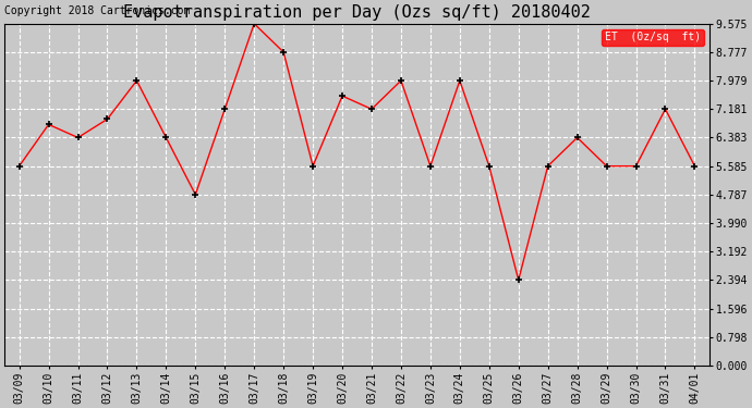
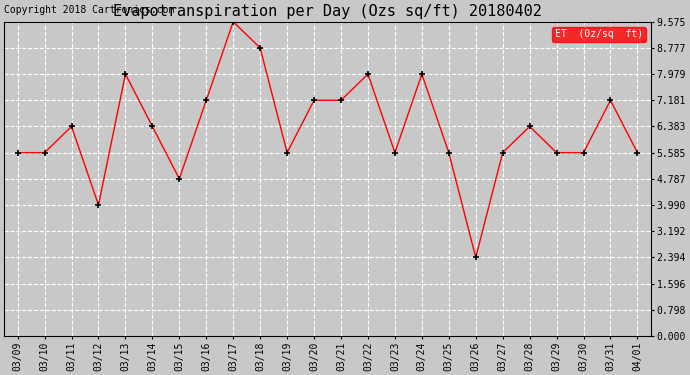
03/10: 6.75 -> 5.58
03/12: 6.90 -> 3.99
03/20: 7.55 -> 7.18
